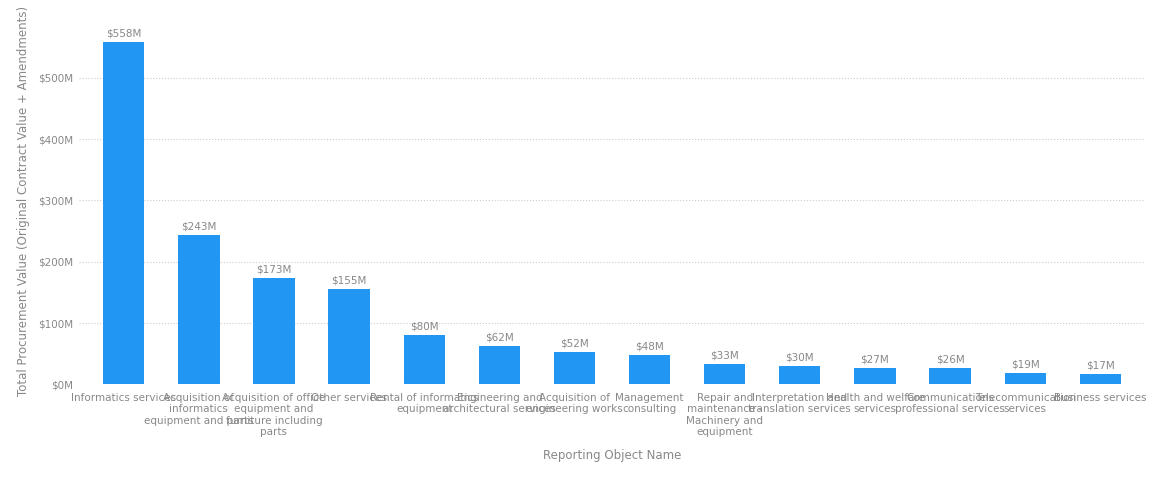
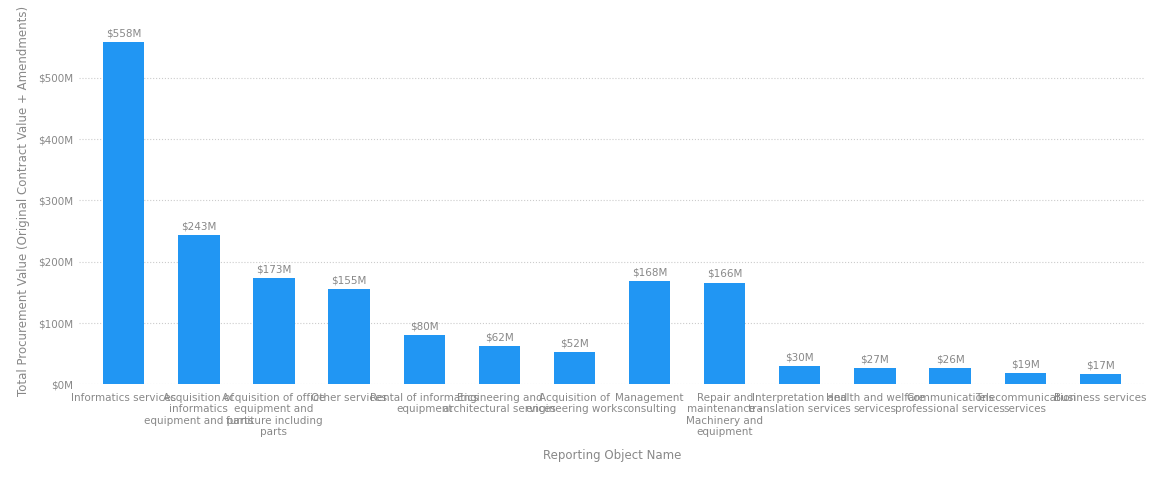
Management consulting: $48M -> $168M
Repair and maintenance - Machinery and equipment: $33M -> $166M
